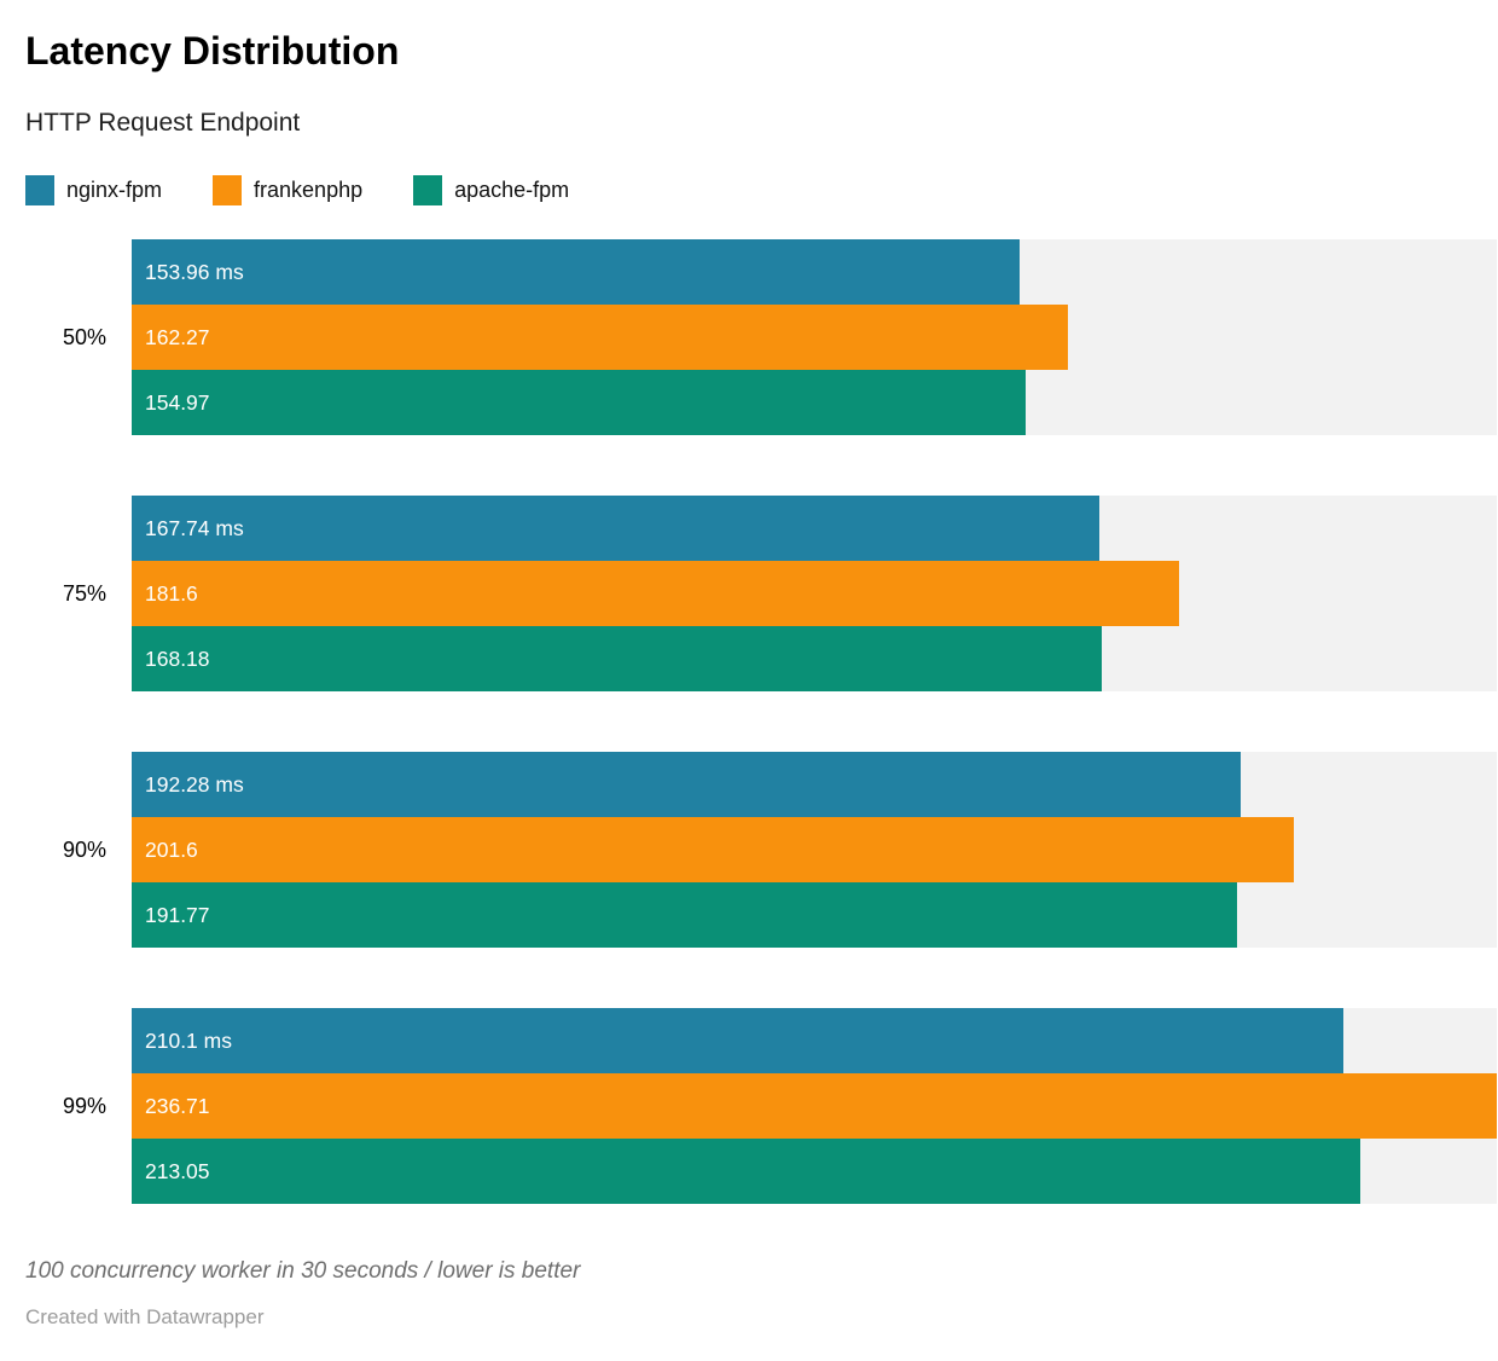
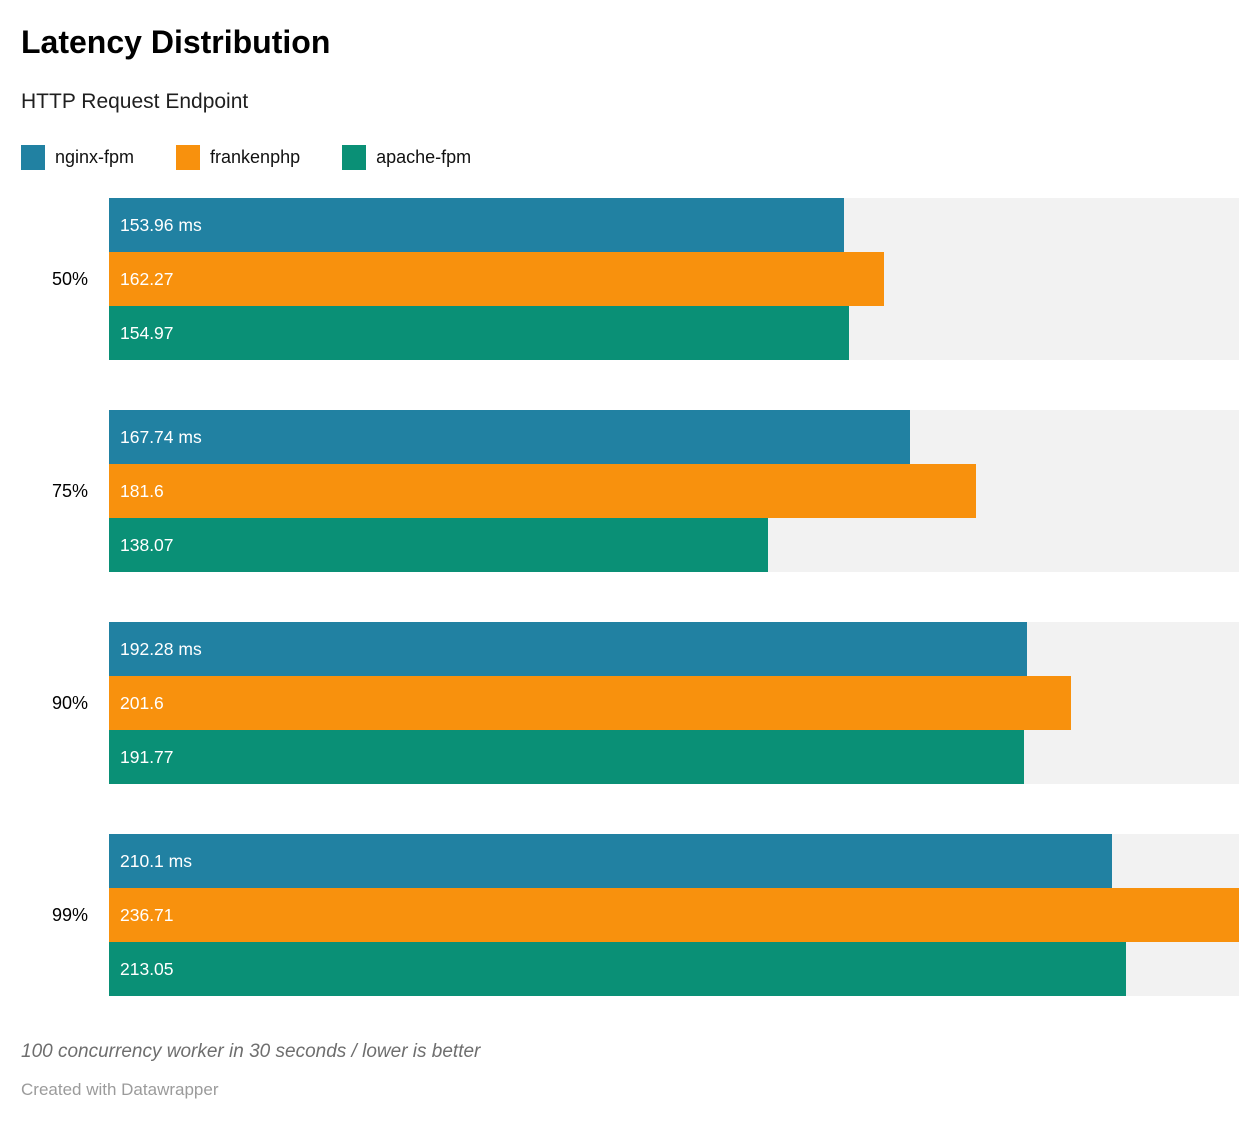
apache-fpm/75%: 168.18 -> 138.07
